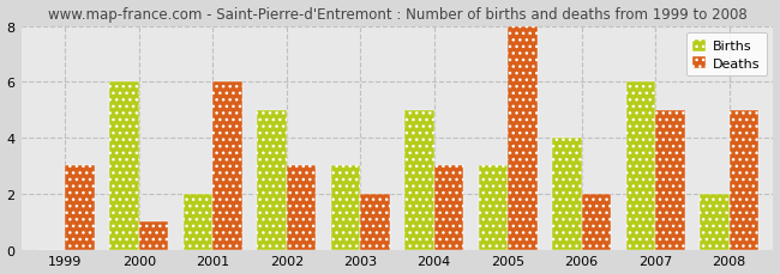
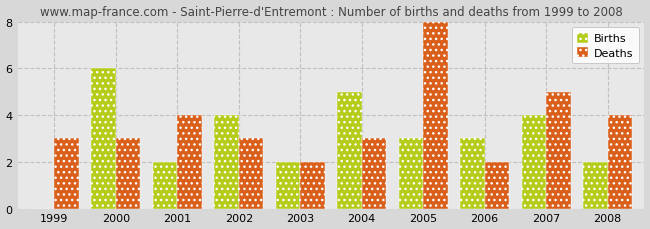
Deaths/2000: 1 -> 3
Deaths/2001: 6 -> 4
Births/2002: 5 -> 4
Births/2003: 3 -> 2
Births/2006: 4 -> 3
Births/2007: 6 -> 4
Deaths/2008: 5 -> 4
